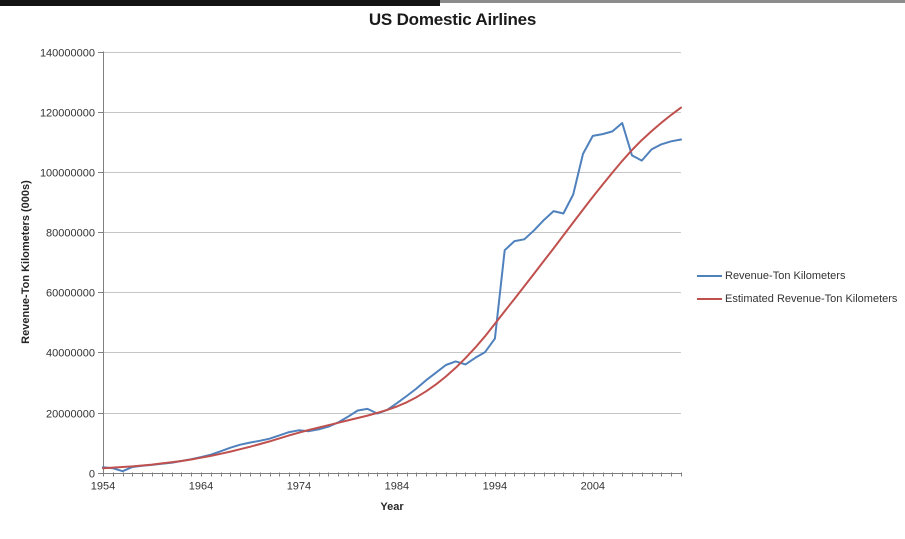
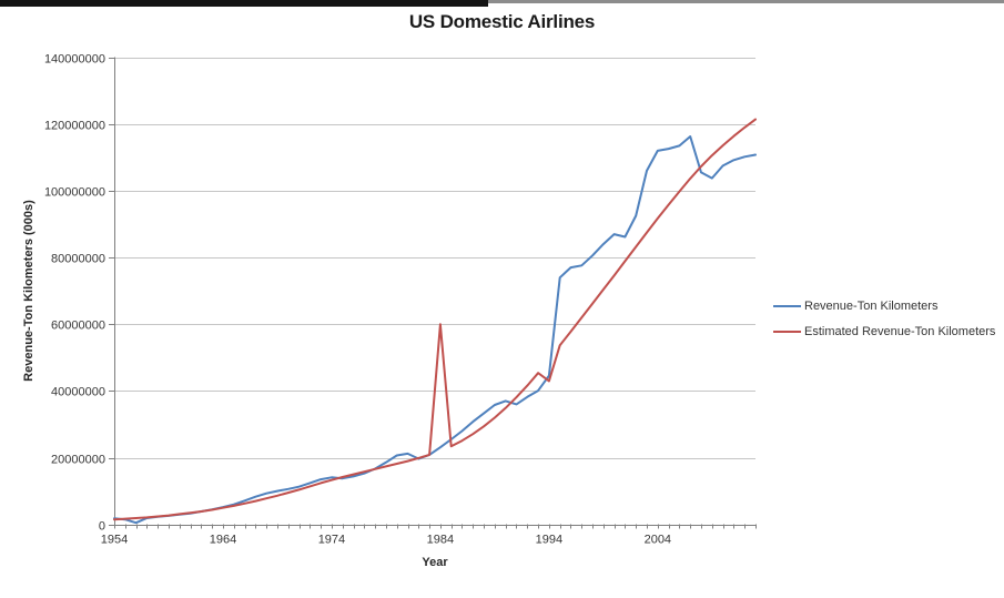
Estimated Revenue-Ton Kilometers/1984: 22000000 -> 60000000
Estimated Revenue-Ton Kilometers/1994: 50000000 -> 43000000
